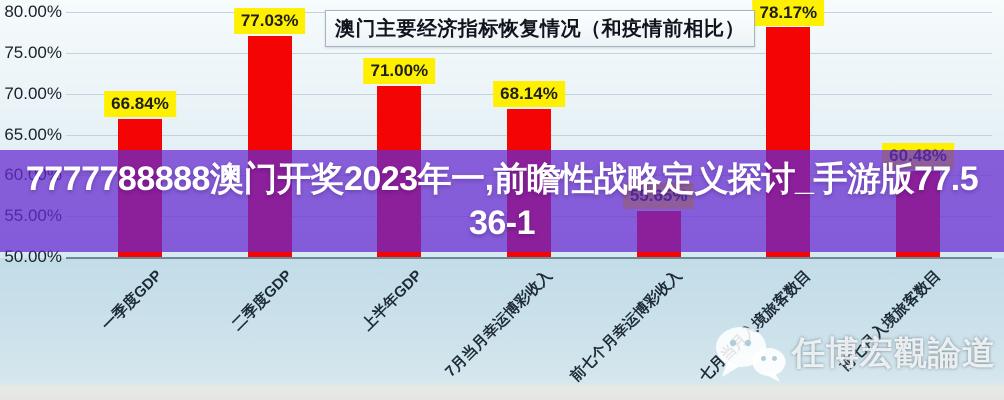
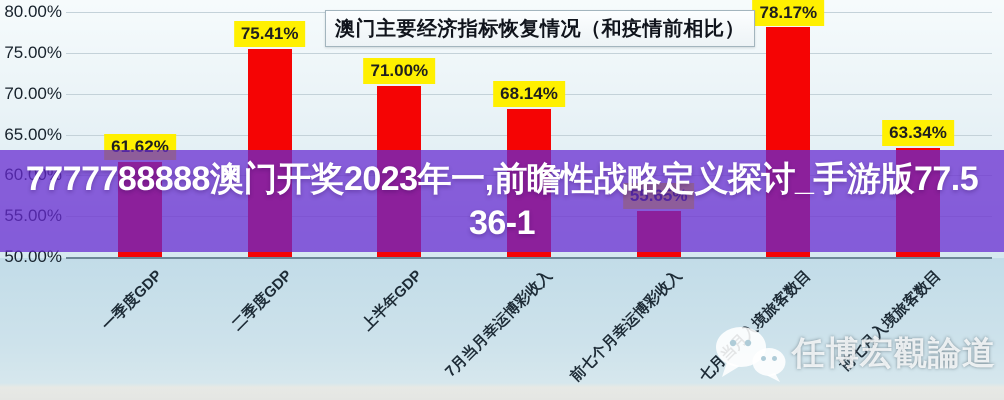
一季度GDP: 66.84% -> 61.62%
二季度GDP: 77.03% -> 75.41%
前七月入境旅客数目: 60.48% -> 63.34%
